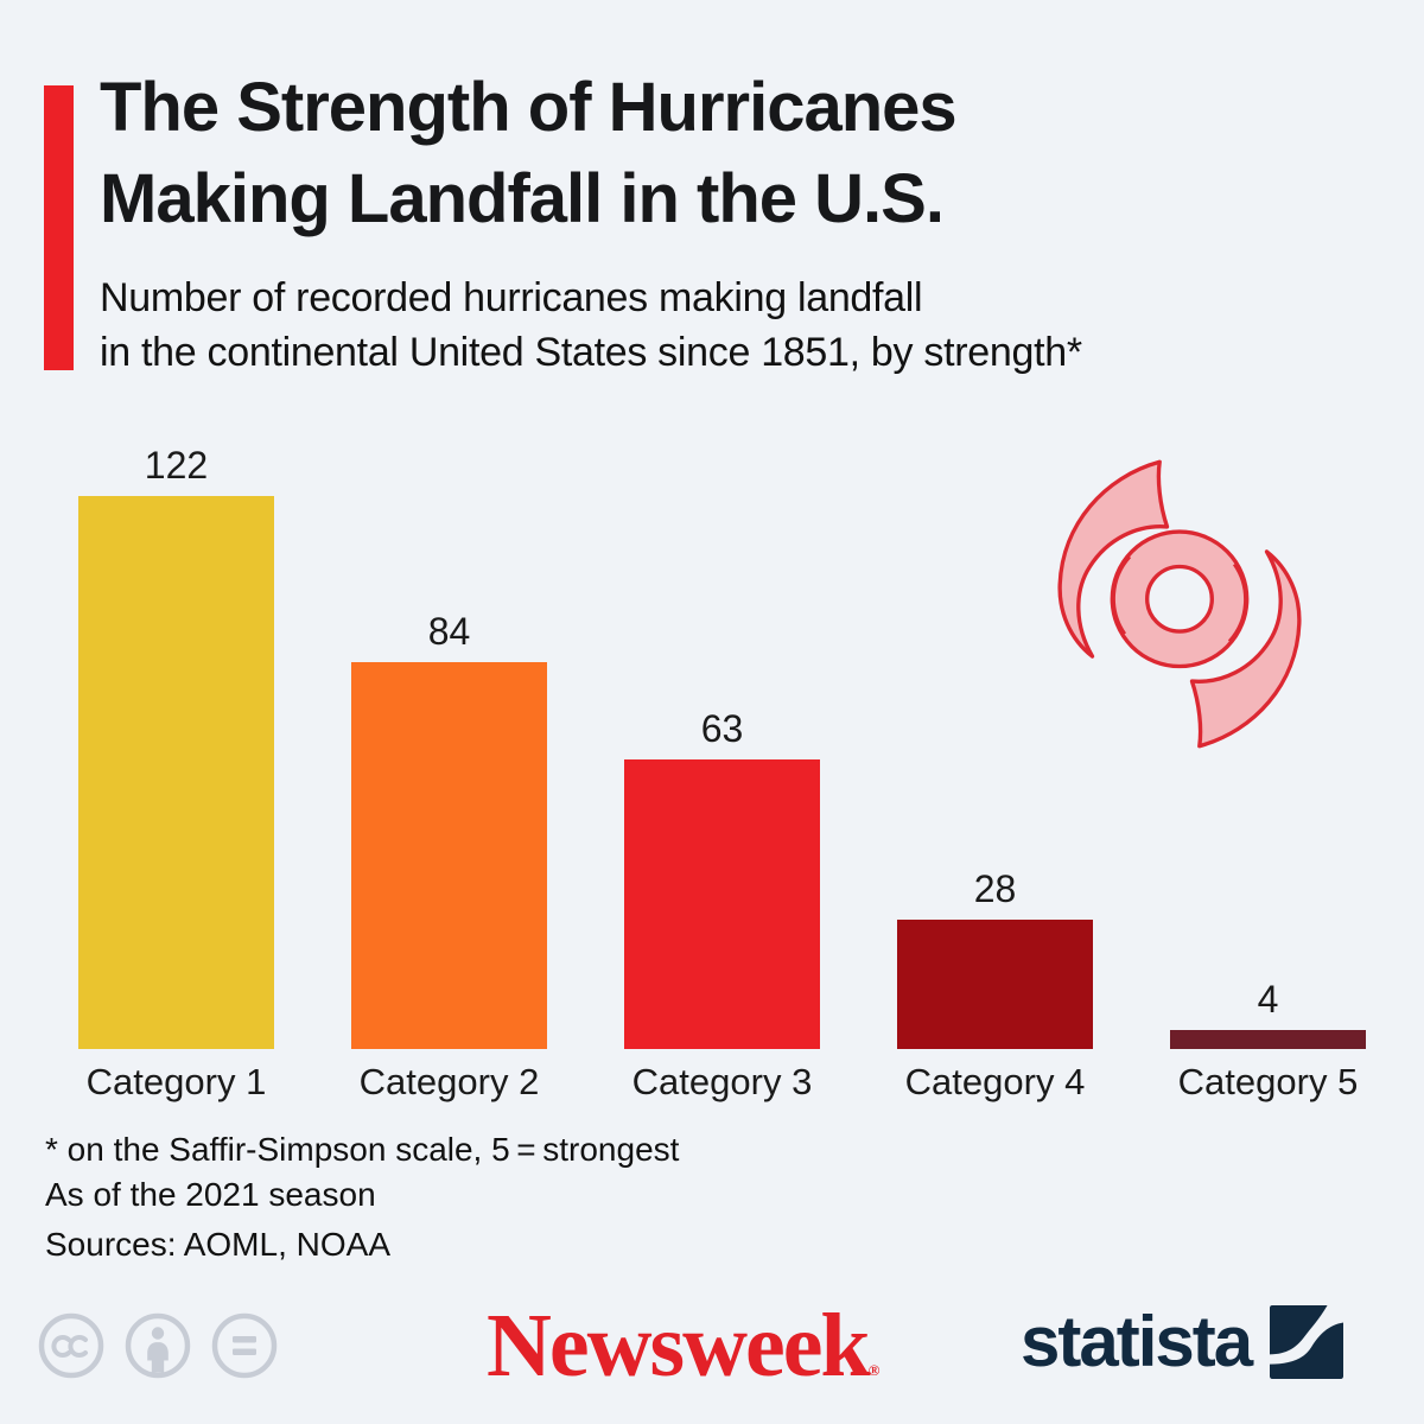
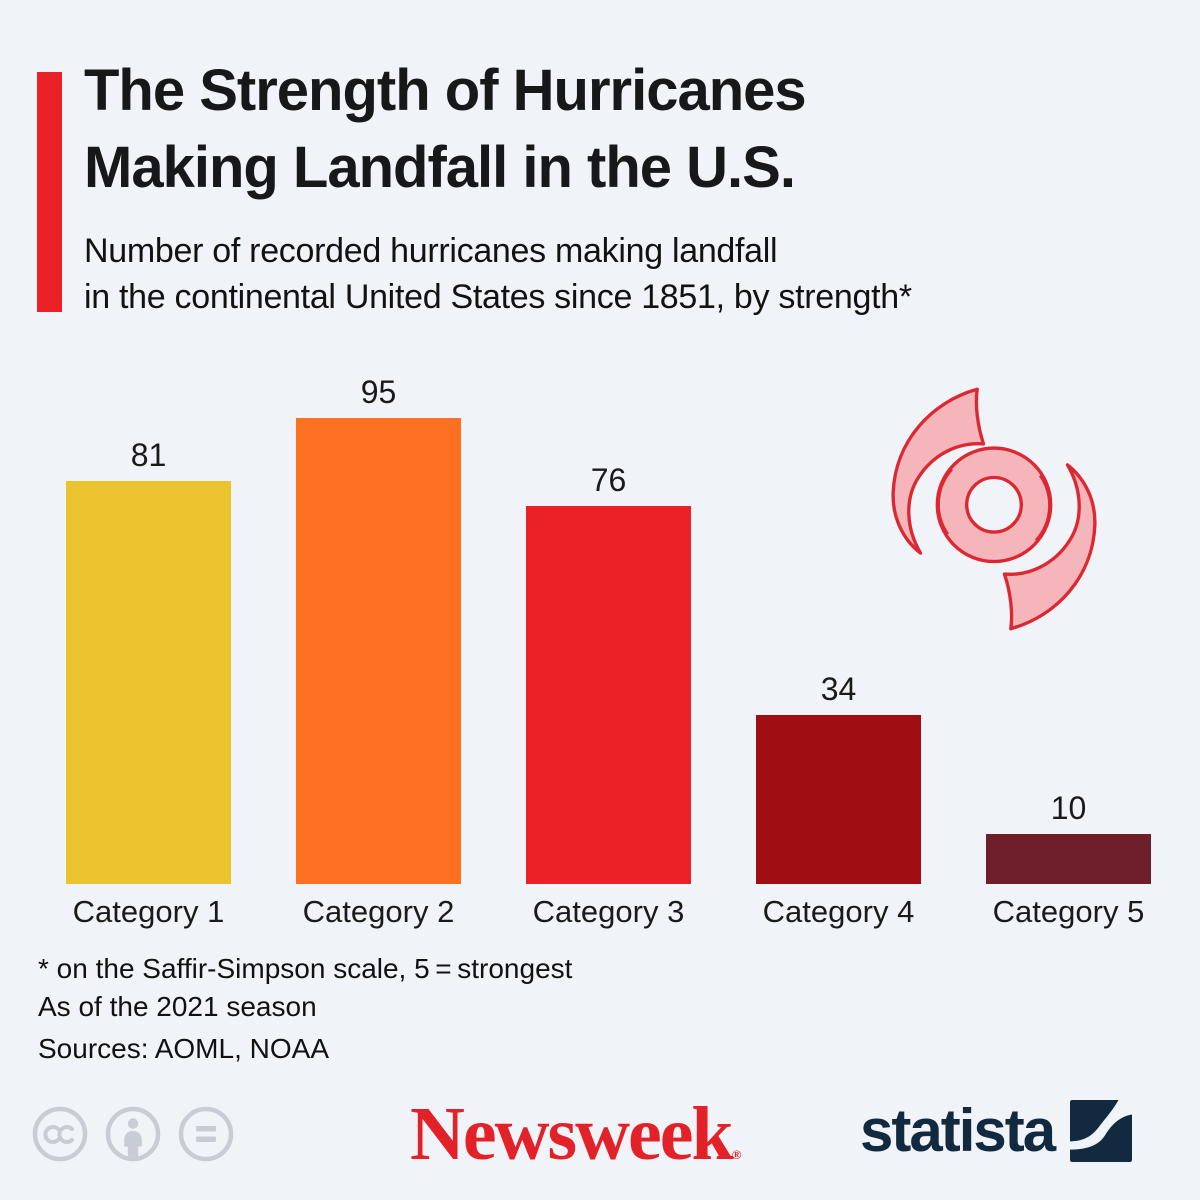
Category 1: 122 -> 81
Category 2: 84 -> 95
Category 3: 63 -> 76
Category 4: 28 -> 34
Category 5: 4 -> 10
